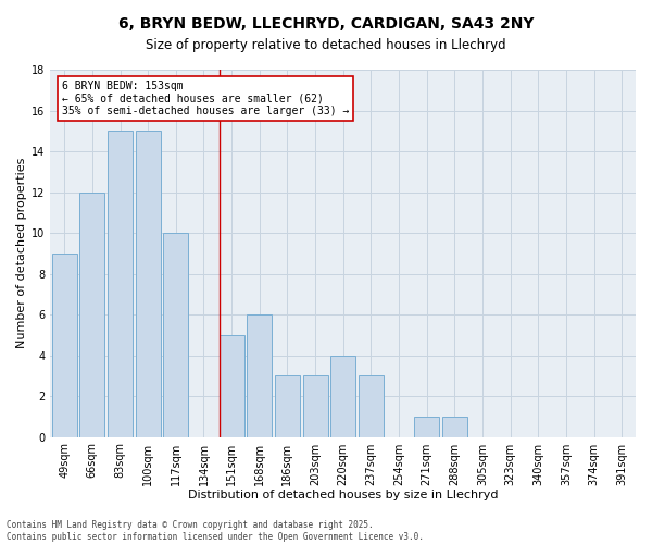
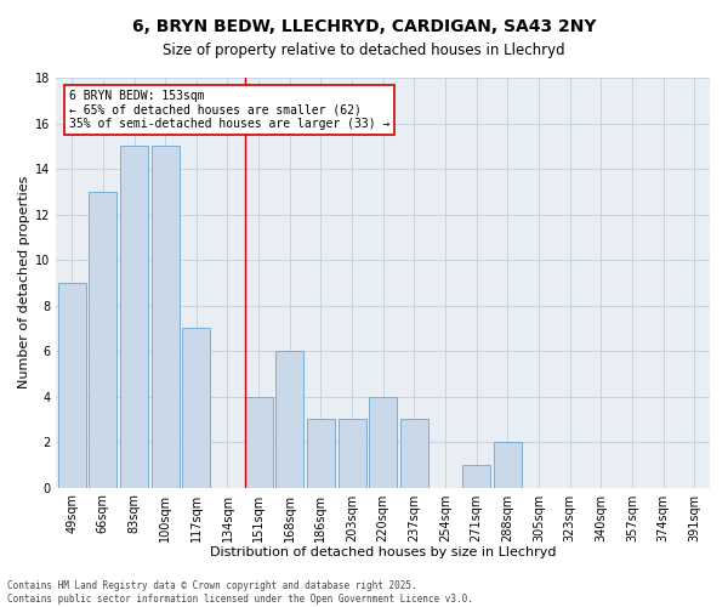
66sqm: 12 -> 13
117sqm: 10 -> 7
151sqm: 5 -> 4
288sqm: 1 -> 2
